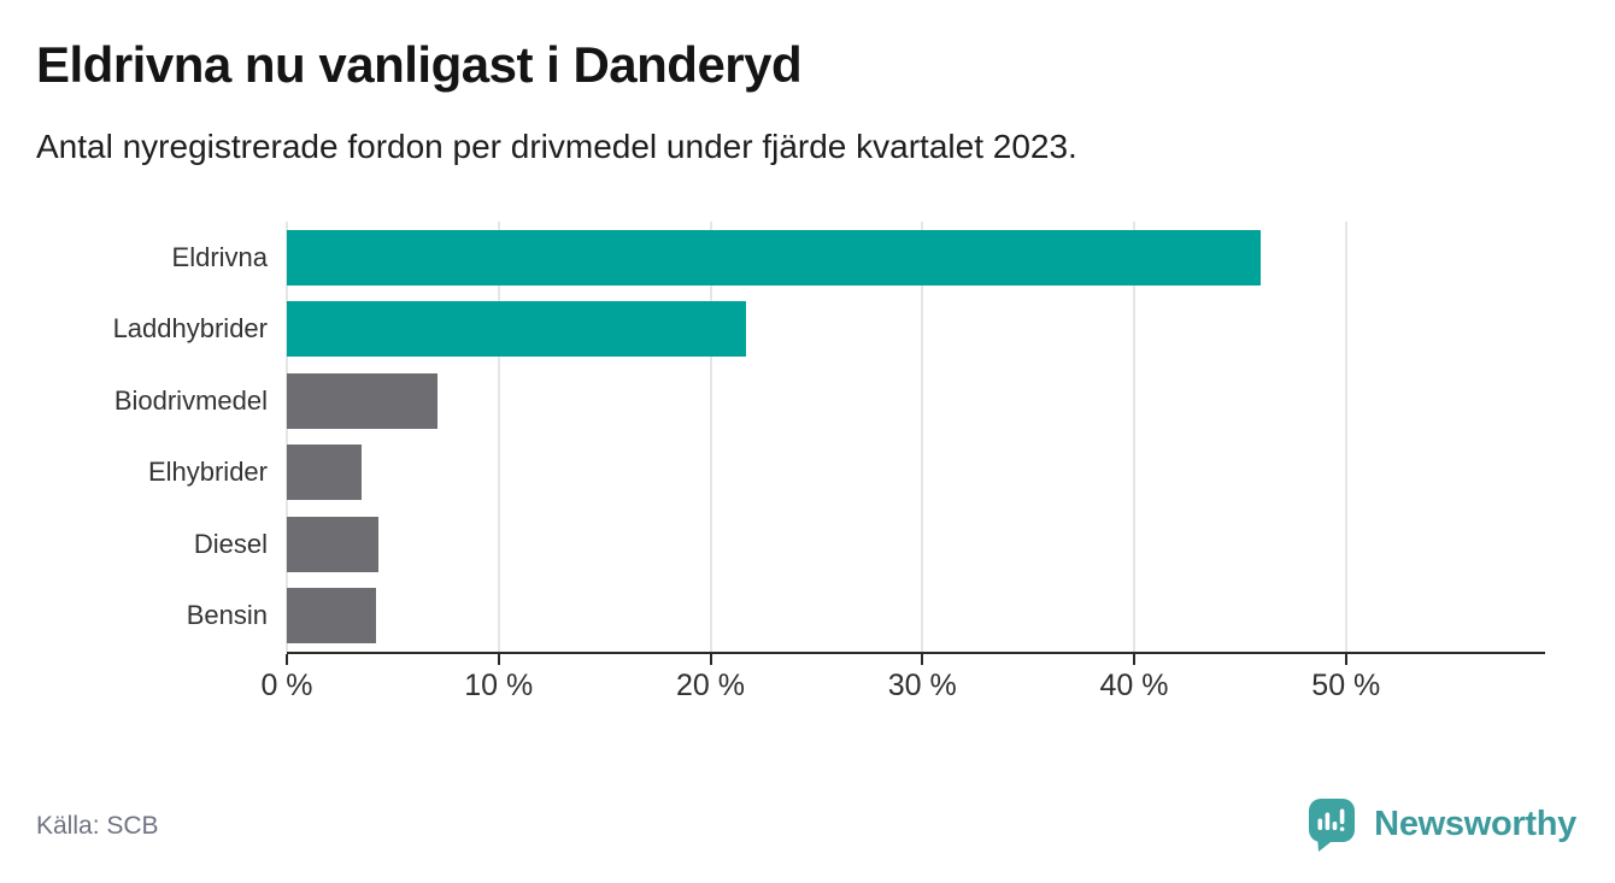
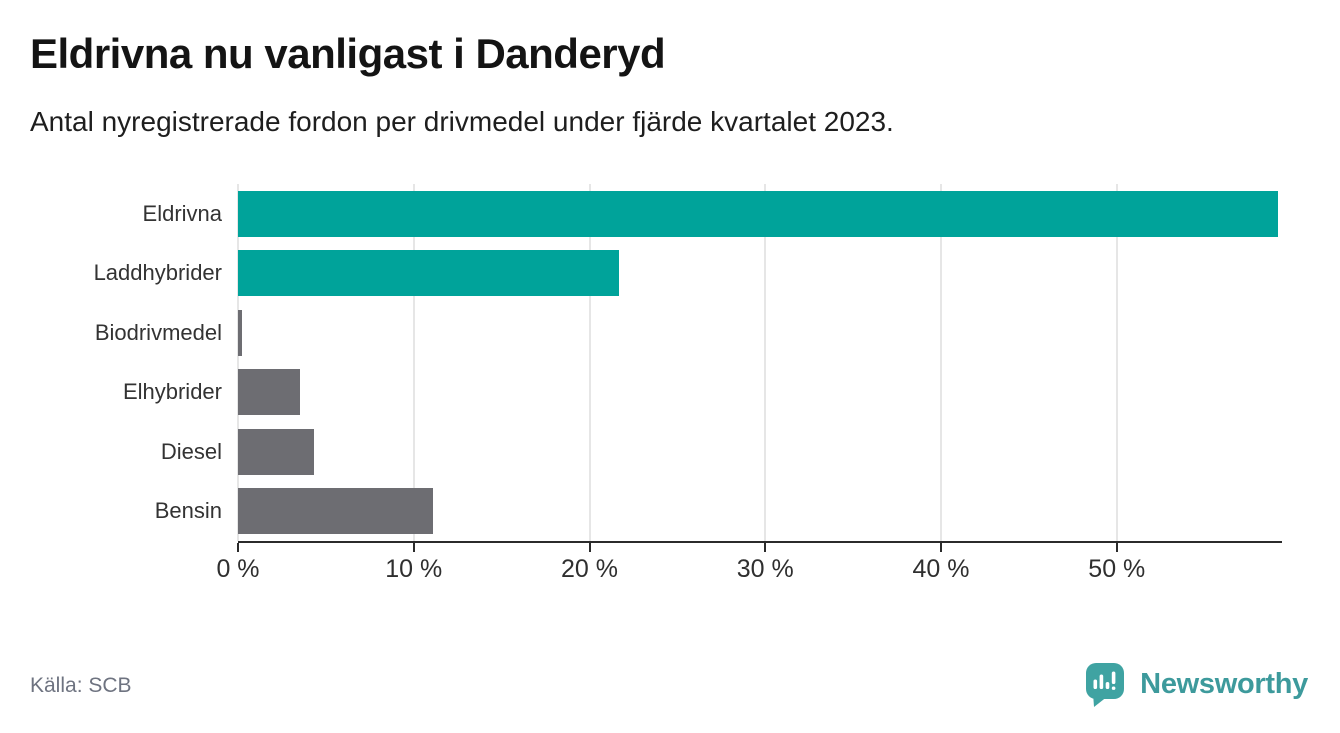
Eldrivna: 46.0% -> 59.2%
Biodrivmedel: 7.1% -> 0.2%
Bensin: 4.2% -> 11.1%
